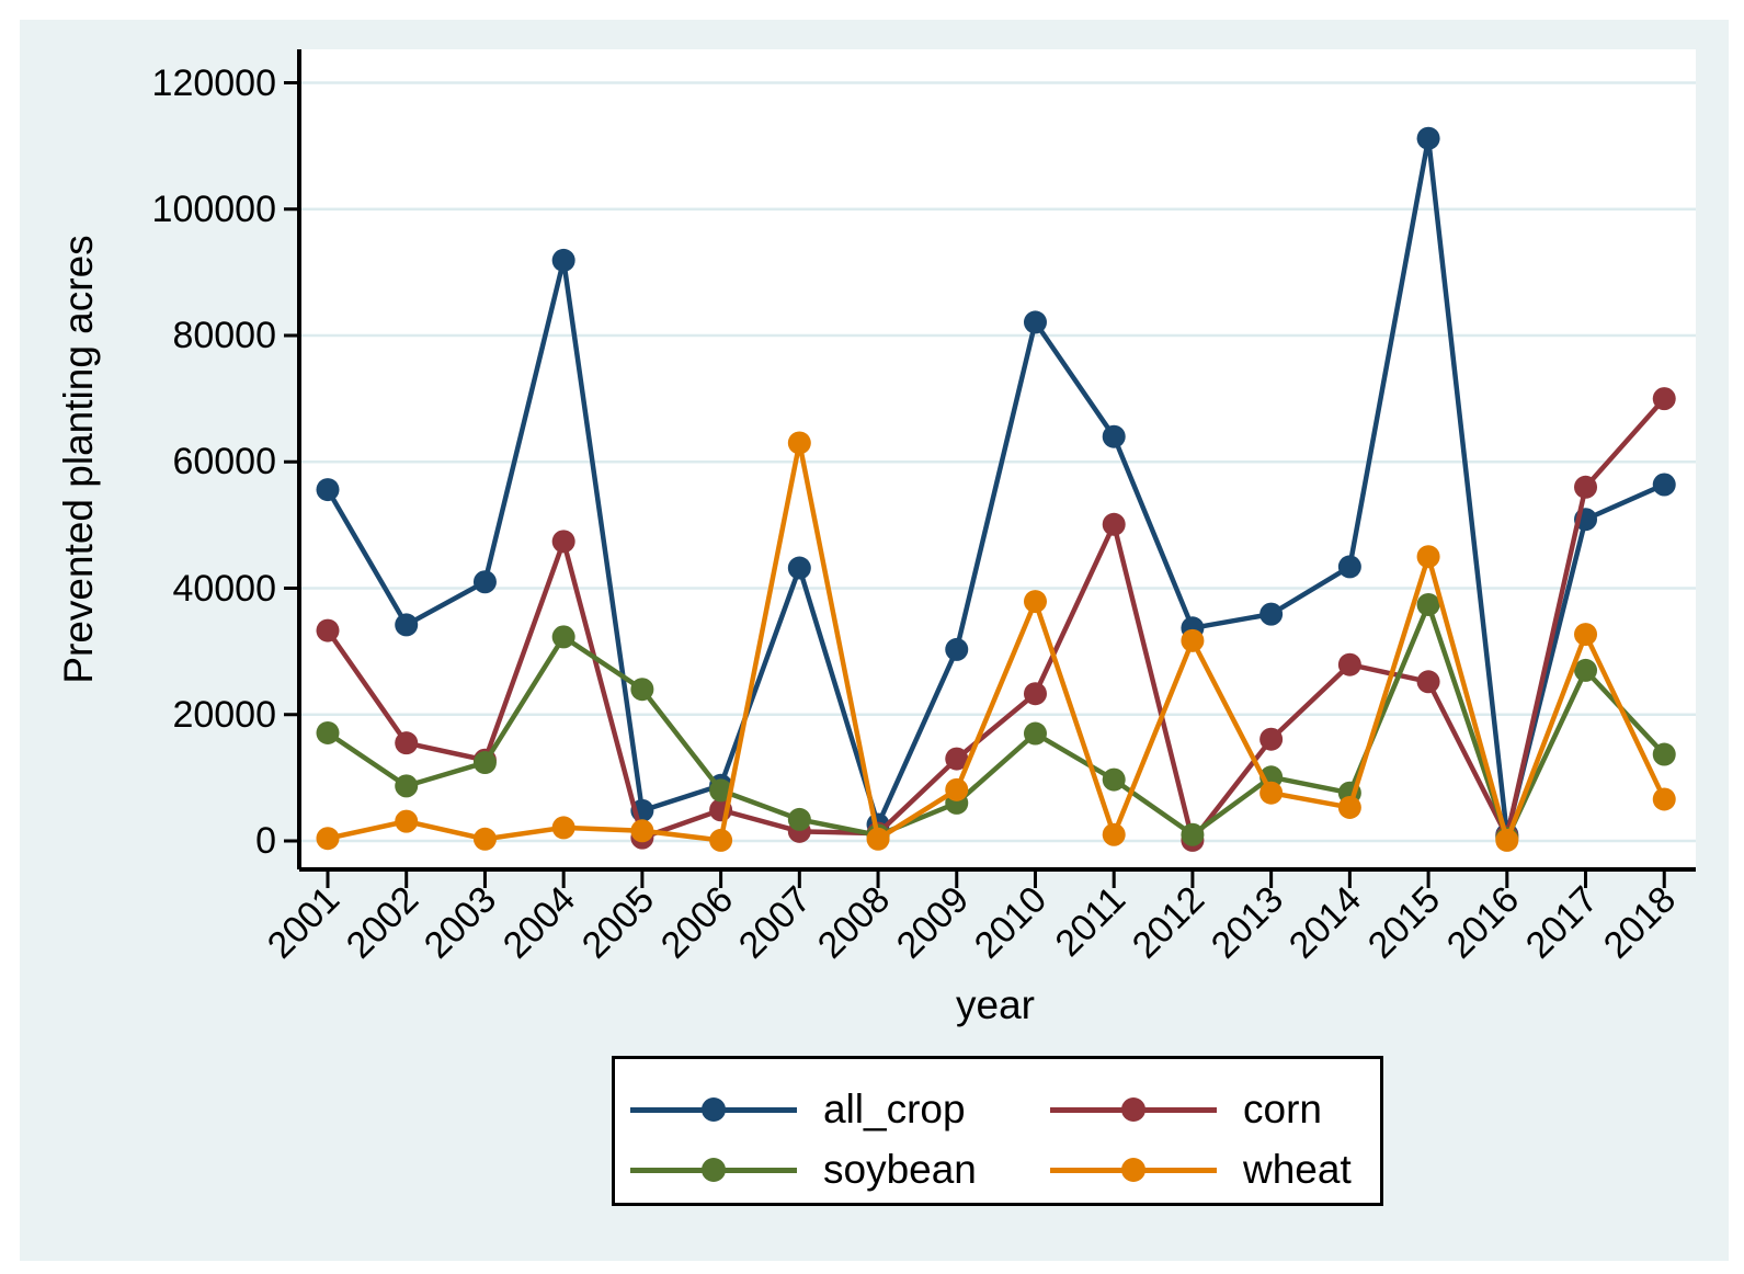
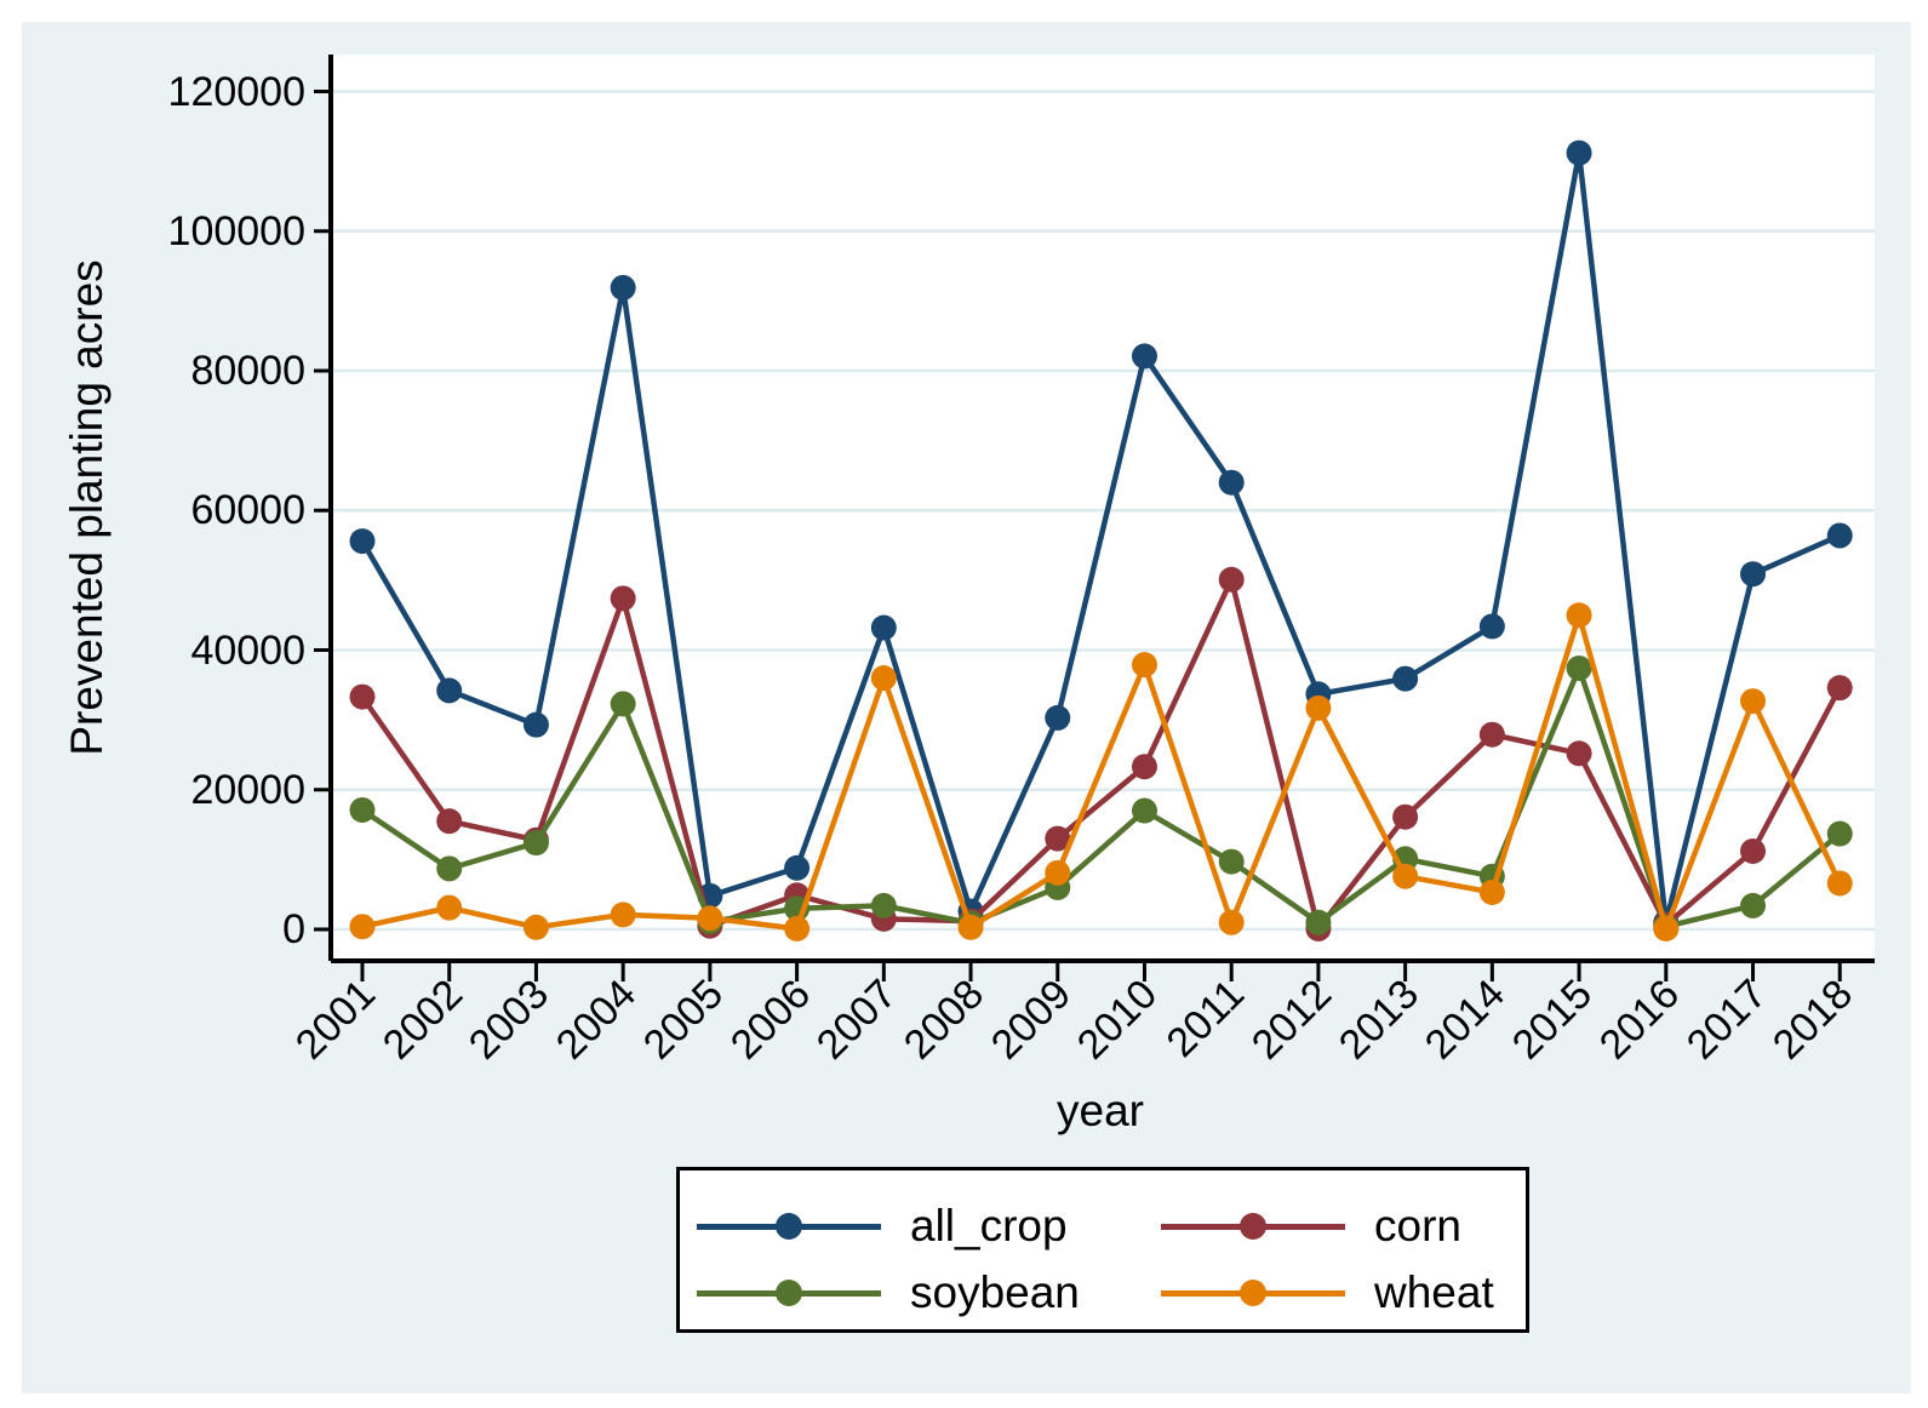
all_crop/2003: 41000 -> 29000
soybean/2005: 24000 -> 1000
soybean/2006: 8000 -> 3000
wheat/2007: 63000 -> 36000
corn/2017: 56000 -> 11000
soybean/2017: 27000 -> 3000
corn/2018: 70000 -> 35000
